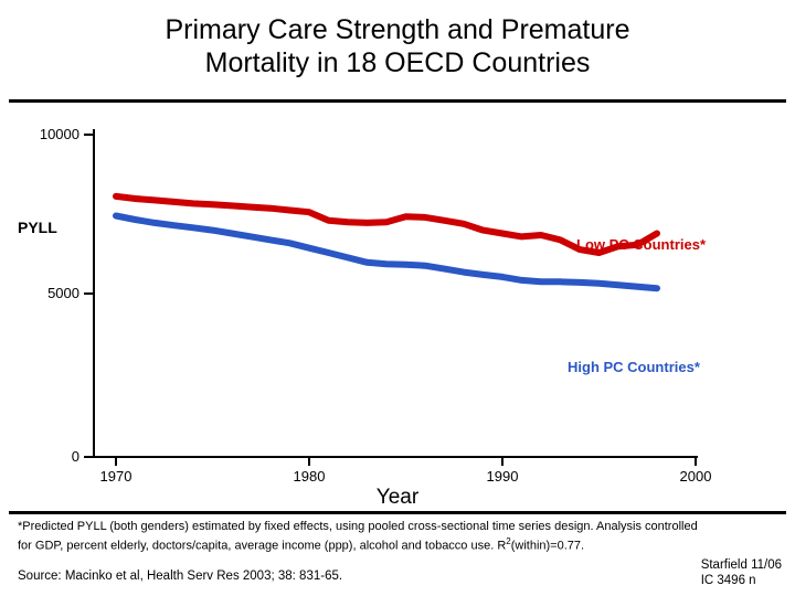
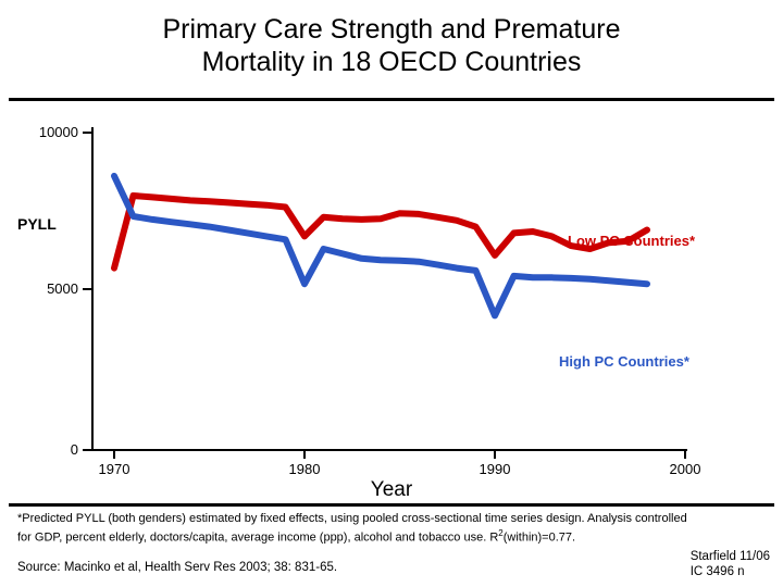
Low PC Countries*/1970: 8000 -> 5700
High PC Countries*/1970: 7400 -> 8600
Low PC Countries*/1980: 7600 -> 6700
High PC Countries*/1980: 6400 -> 5200
Low PC Countries*/1990: 6900 -> 6100
High PC Countries*/1990: 5600 -> 4200
